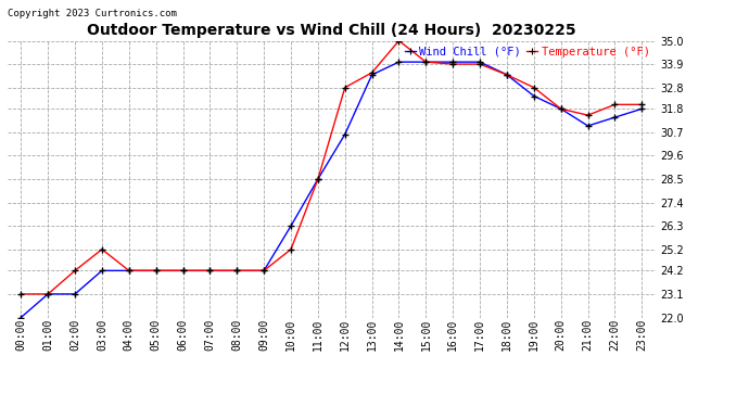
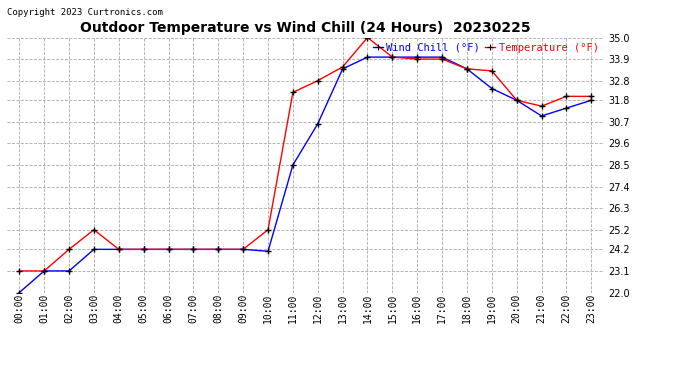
Wind Chill (°F)/10:00: 26.3 -> 24.1
Temperature (°F)/11:00: 28.5 -> 32.2
Temperature (°F)/19:00: 32.8 -> 33.3
